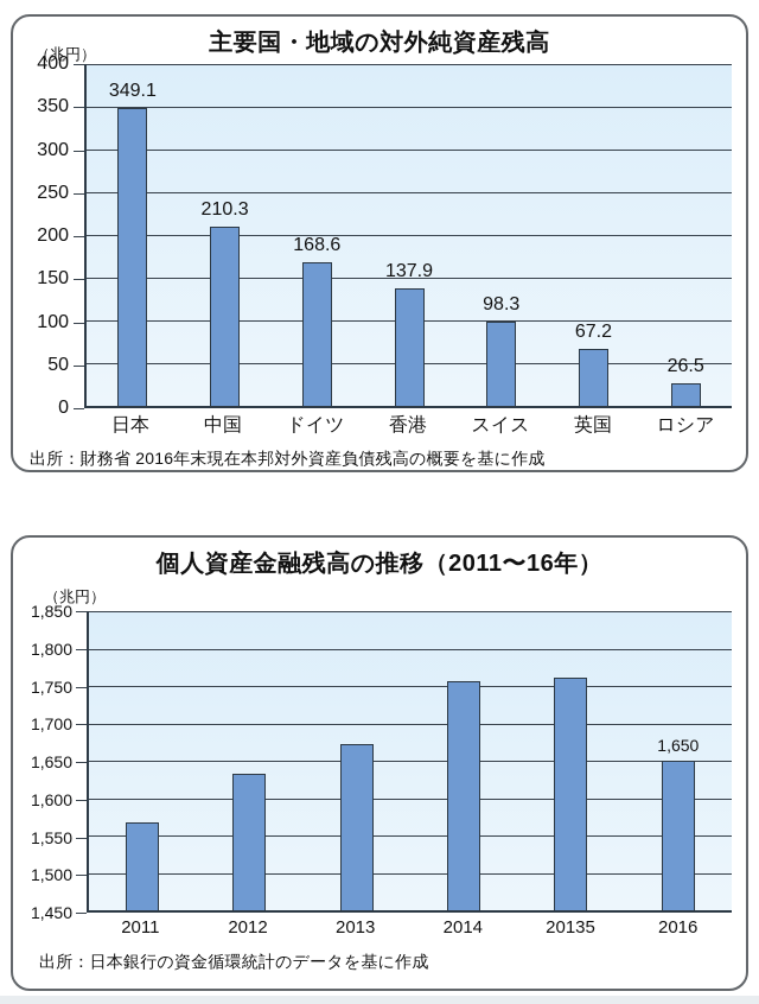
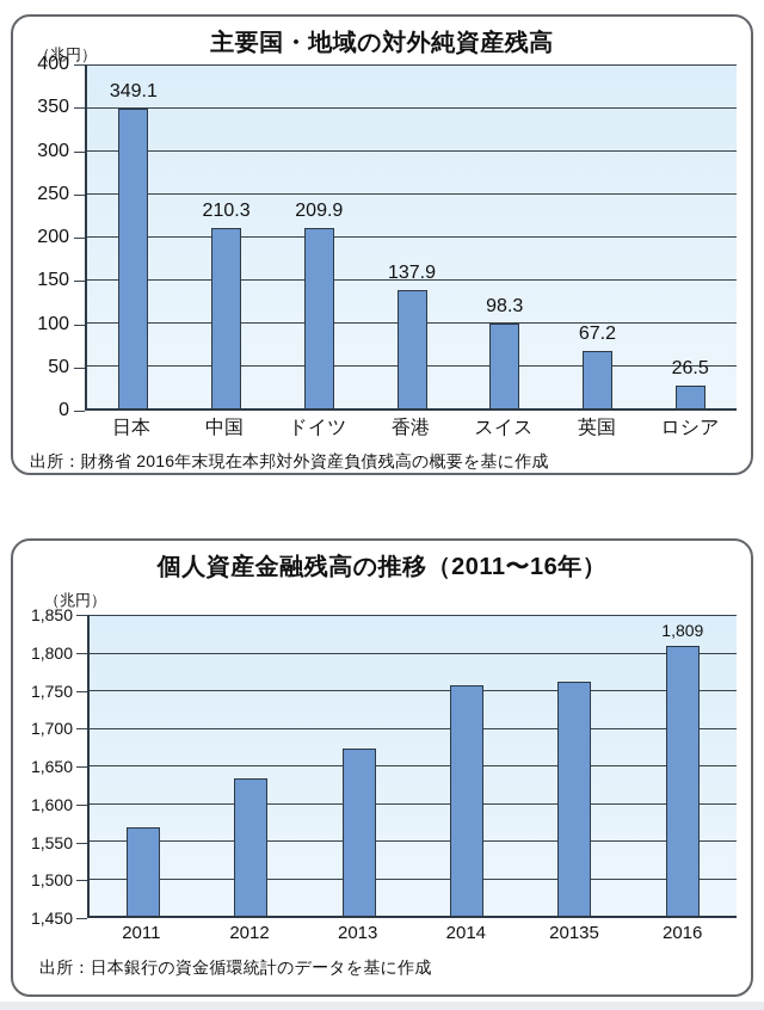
主要国・地域の対外純資産残高/ドイツ: 168.6 -> 209.9
個人資産金融残高の推移（2011〜16年）/2016: 1,650 -> 1,809
